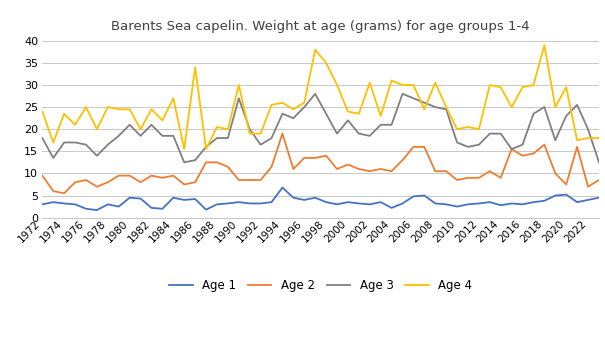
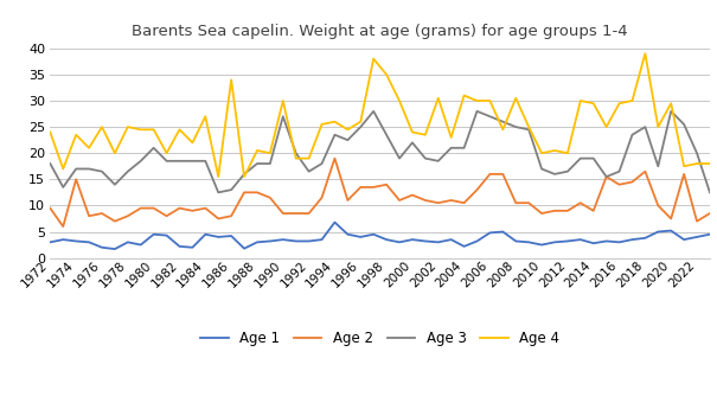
Age 2/1974: 5.5 -> 15.0
Age 3/1982: 21.0 -> 18.5
Age 3/2020: 23.0 -> 28.0
